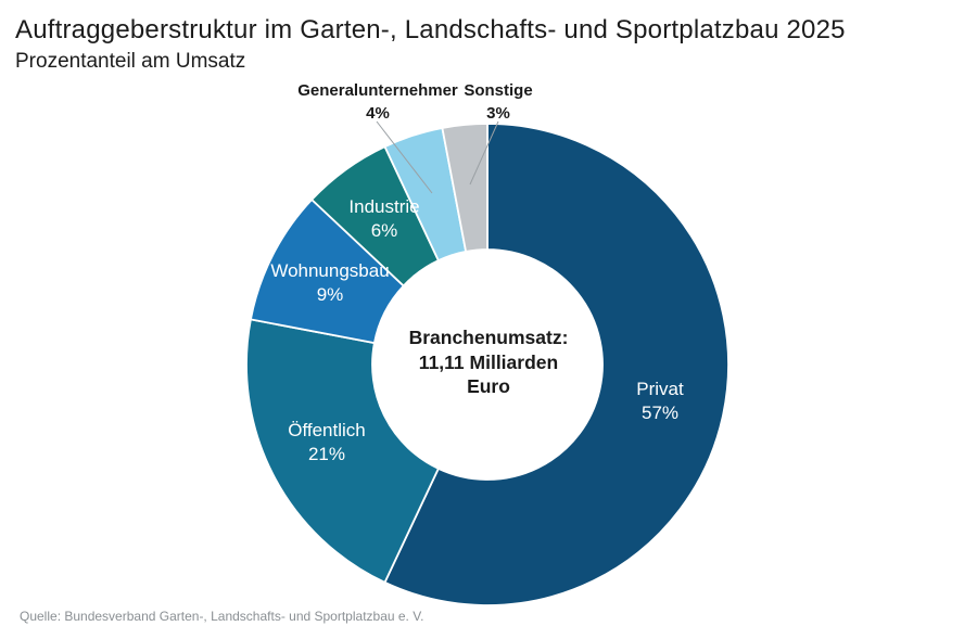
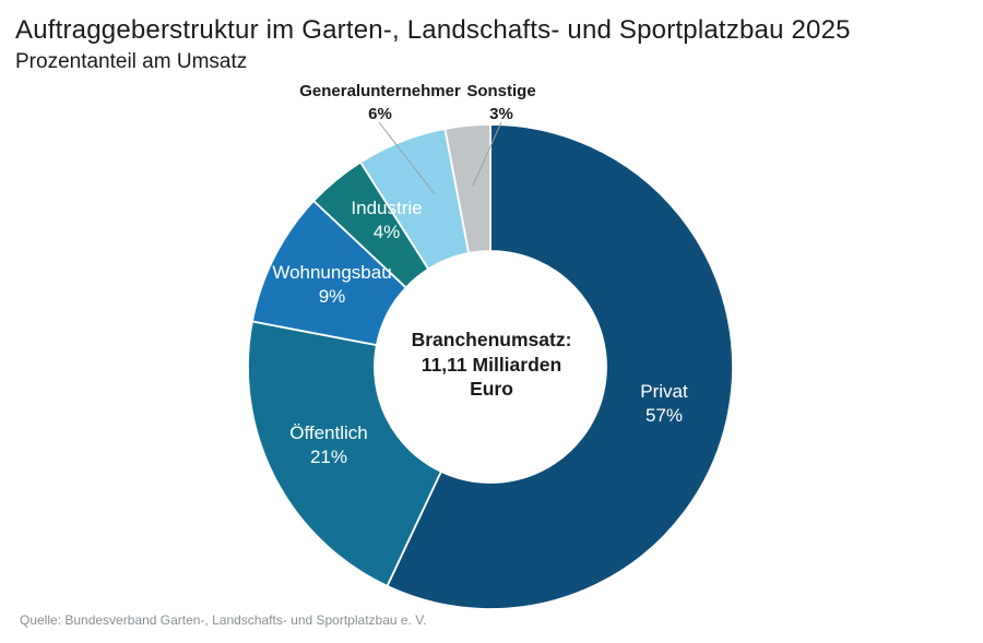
Industrie: 6% -> 4%
Generalunternehmer: 4% -> 6%
